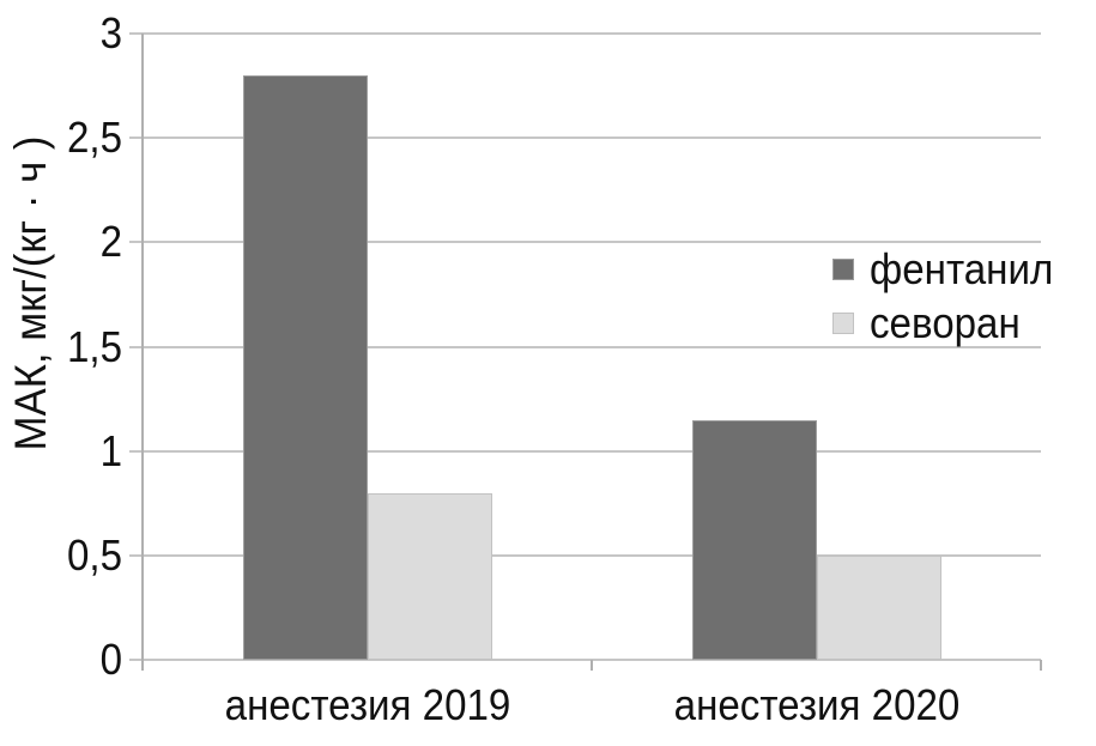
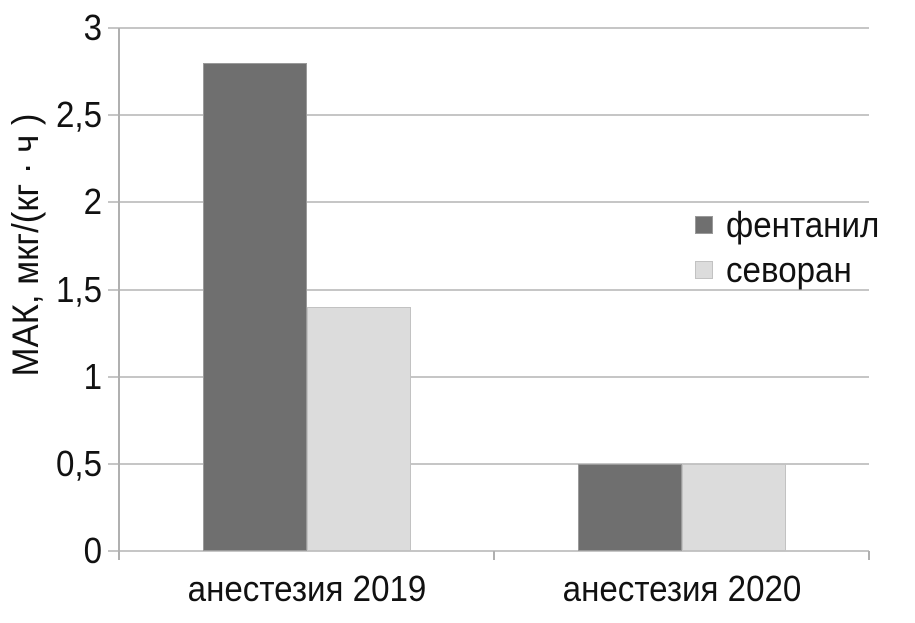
севоран/анестезия 2019: 0.8 -> 1.4
фентанил/анестезия 2020: 1.15 -> 0.50
